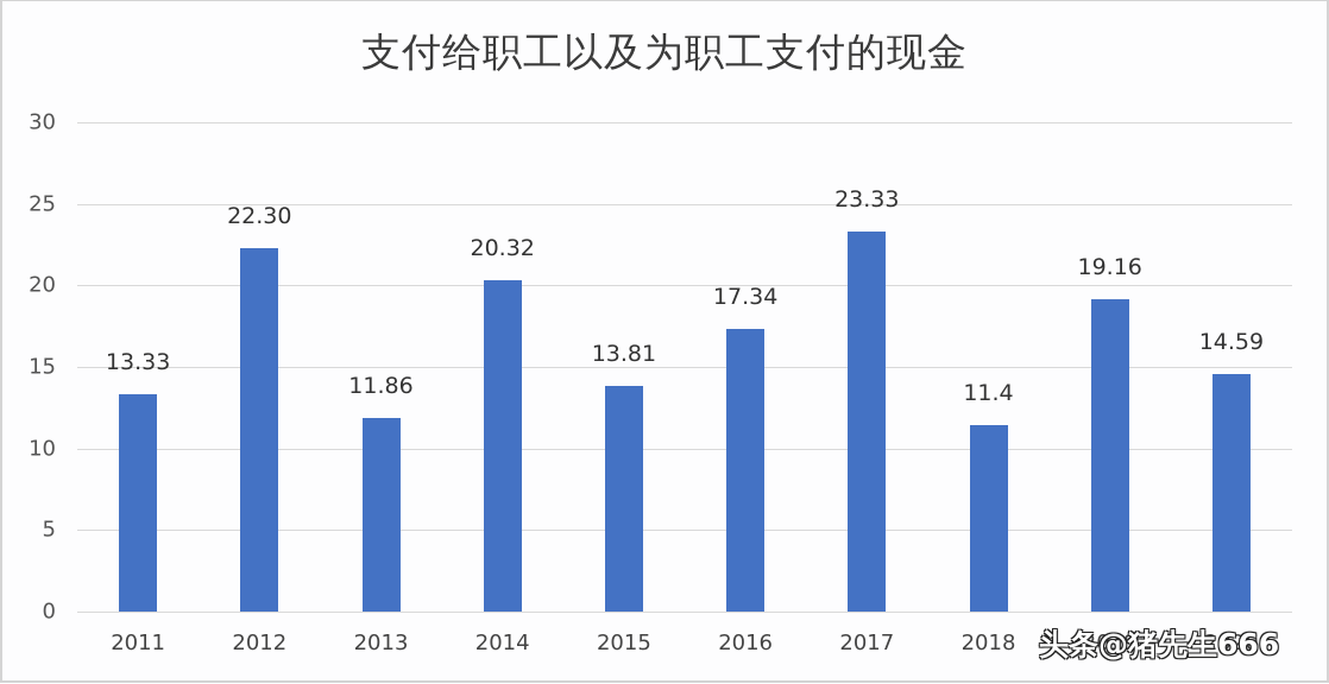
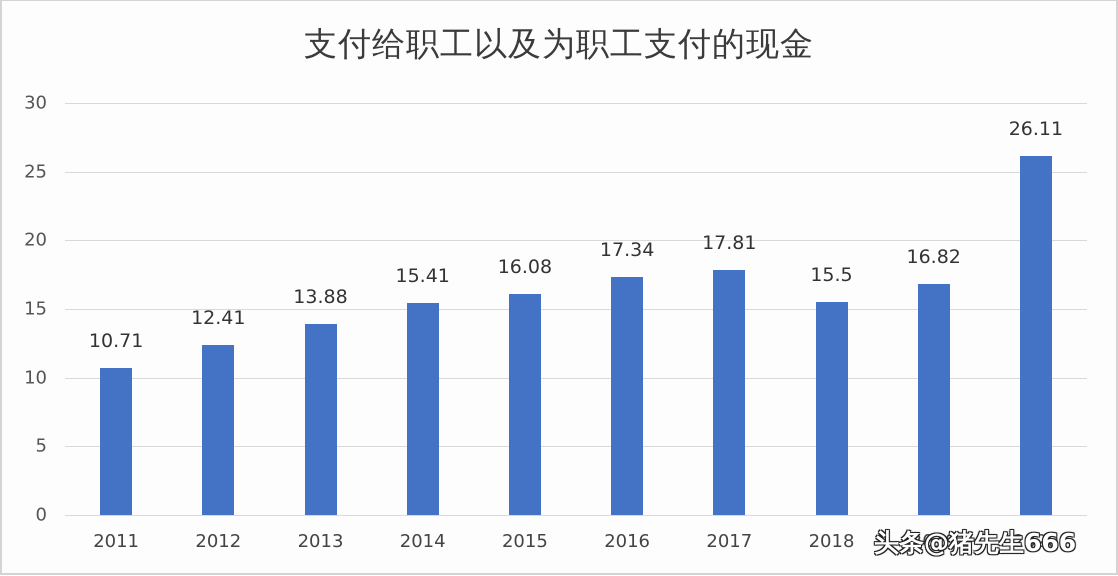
2011: 13.33 -> 10.71
2012: 22.30 -> 12.41
2013: 11.86 -> 13.88
2014: 20.32 -> 15.41
2015: 13.81 -> 16.08
2017: 23.33 -> 17.81
2018: 11.4 -> 15.5
2019: 19.16 -> 16.82
2020: 14.59 -> 26.11
